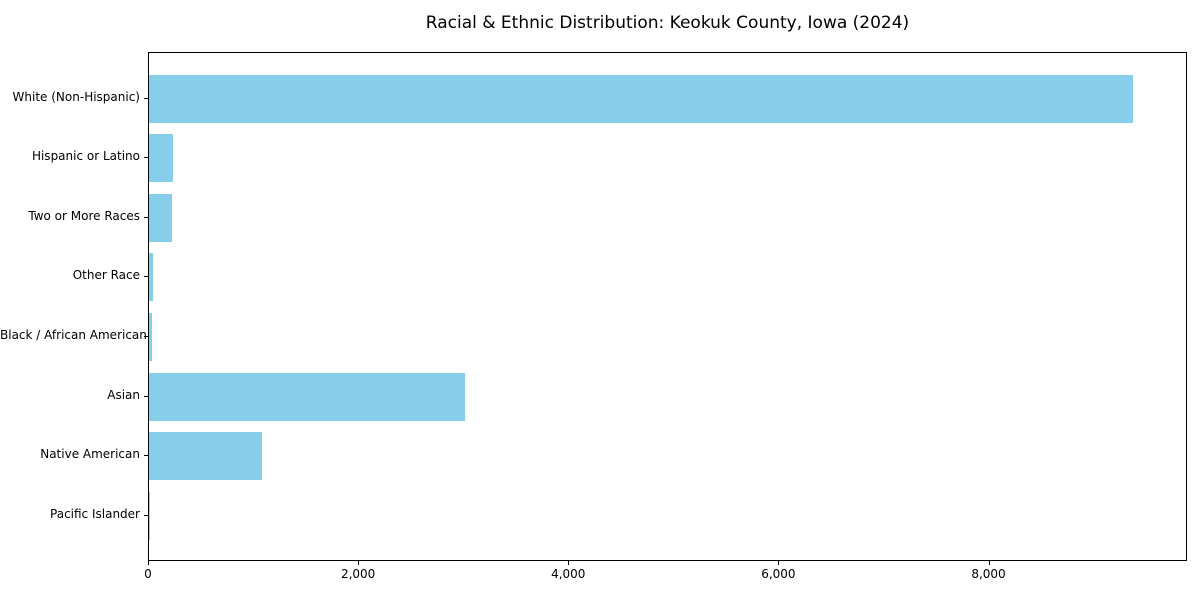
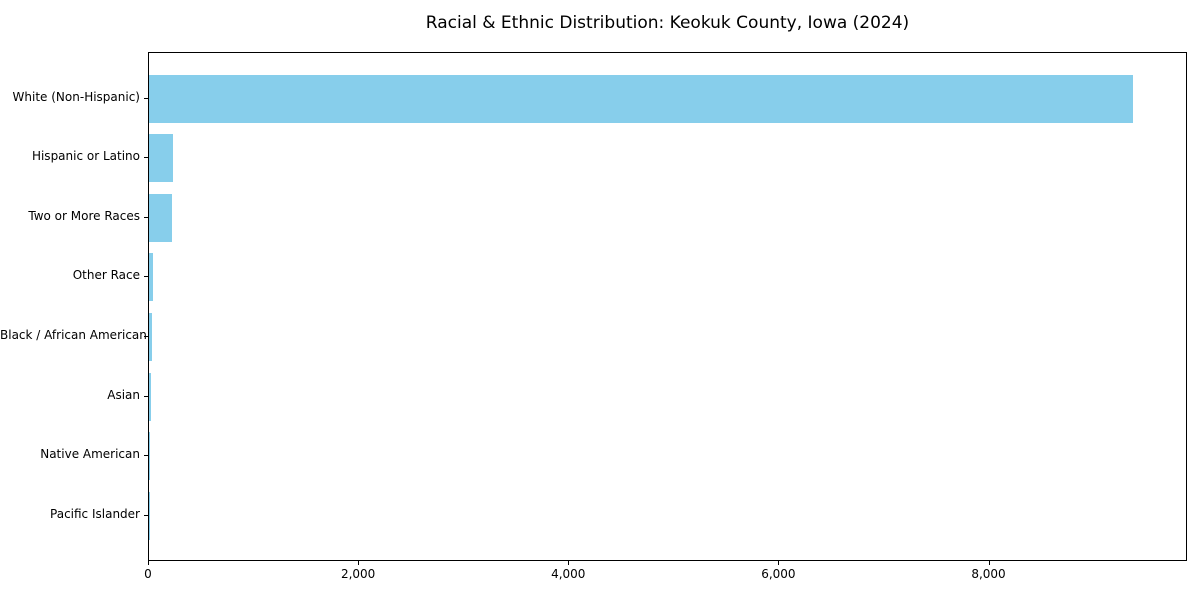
Asian: 3010 -> 20
Native American: 1080 -> 10
